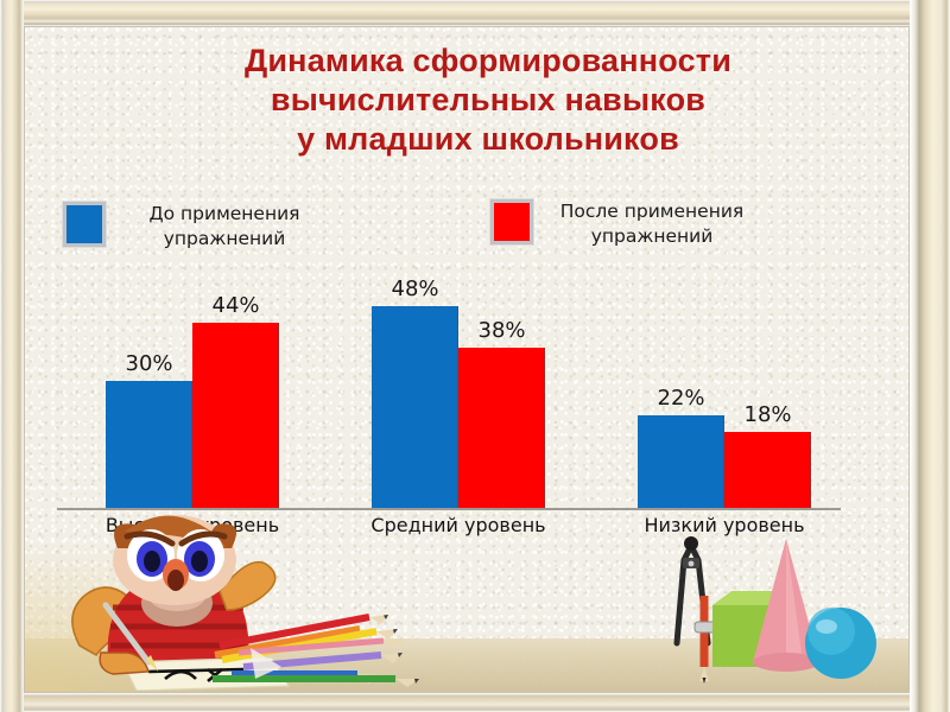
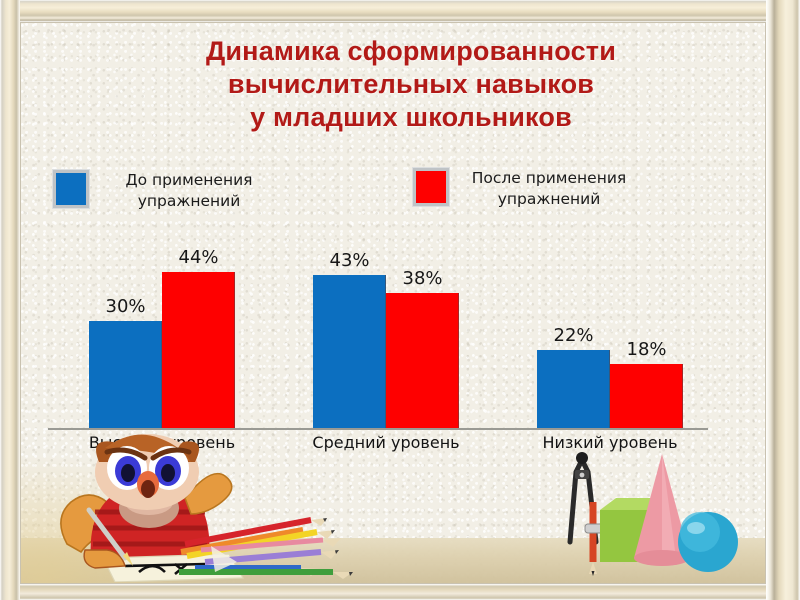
До применения упражнений/Средний уровень: 48% -> 43%
